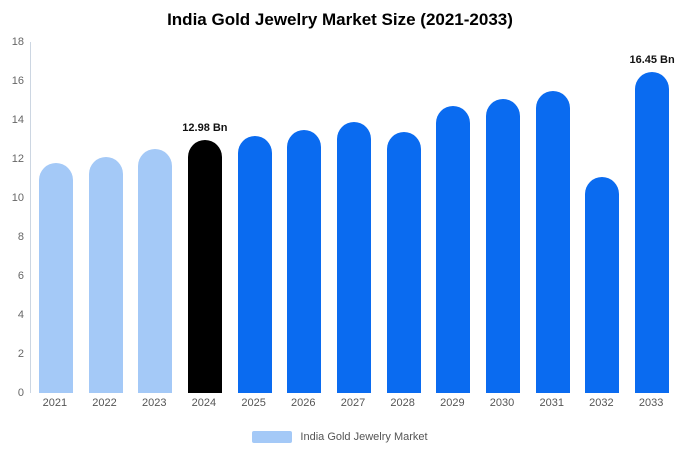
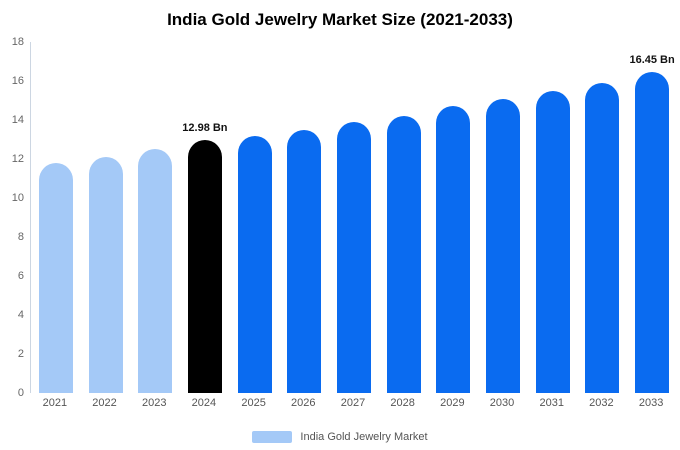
2028: 13.4 -> 14.2
2032: 11.1 -> 15.9
